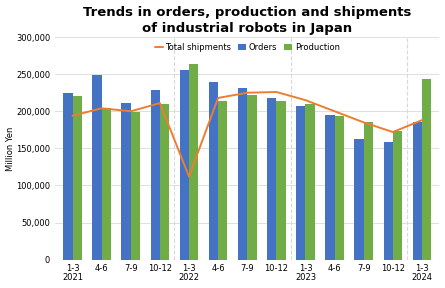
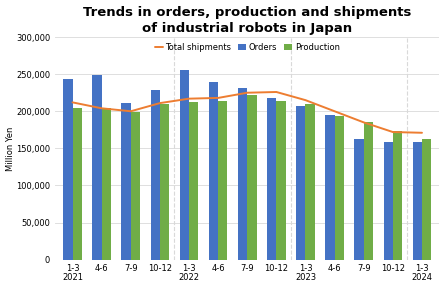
Orders/1-3 2021: 224,000 -> 244,000
Total shipments/1-3 2021: 194,000 -> 212,000
Production/1-3 2021: 220,000 -> 205,000
Total shipments/1-3 2022: 112,000 -> 217,000
Production/1-3 2022: 264,000 -> 213,000
Orders/1-3 2024: 186,000 -> 159,000
Total shipments/1-3 2024: 188,000 -> 171,000
Production/1-3 2024: 244,000 -> 162,000
